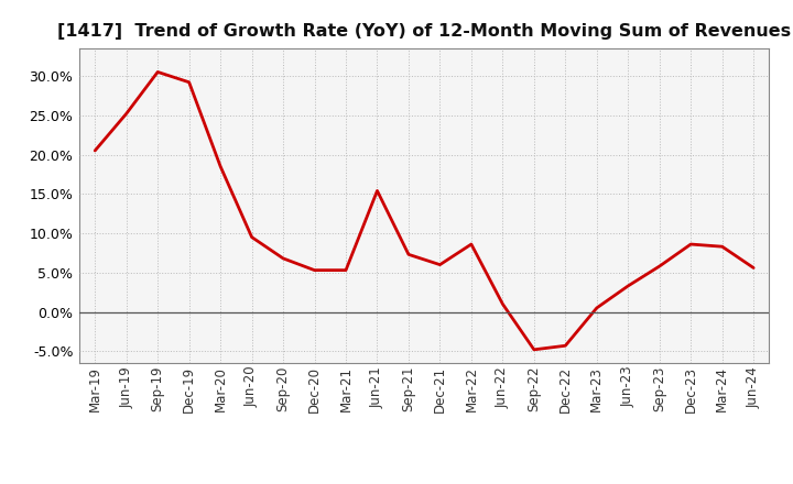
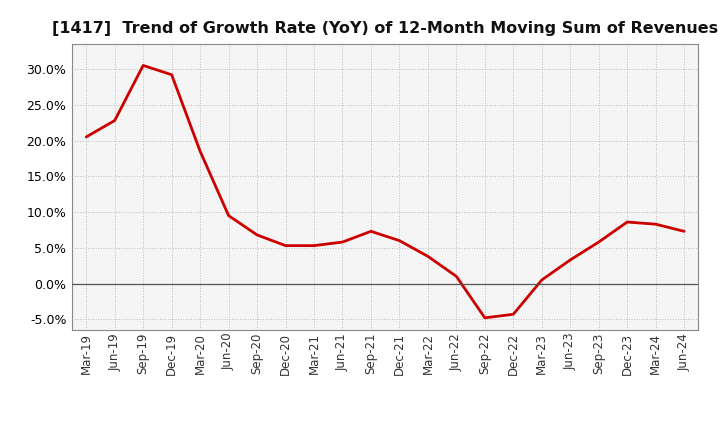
Jun-19: 25.2% -> 22.8%
Jun-21: 15.4% -> 5.8%
Mar-22: 8.6% -> 3.8%
Jun-24: 5.6% -> 7.3%
